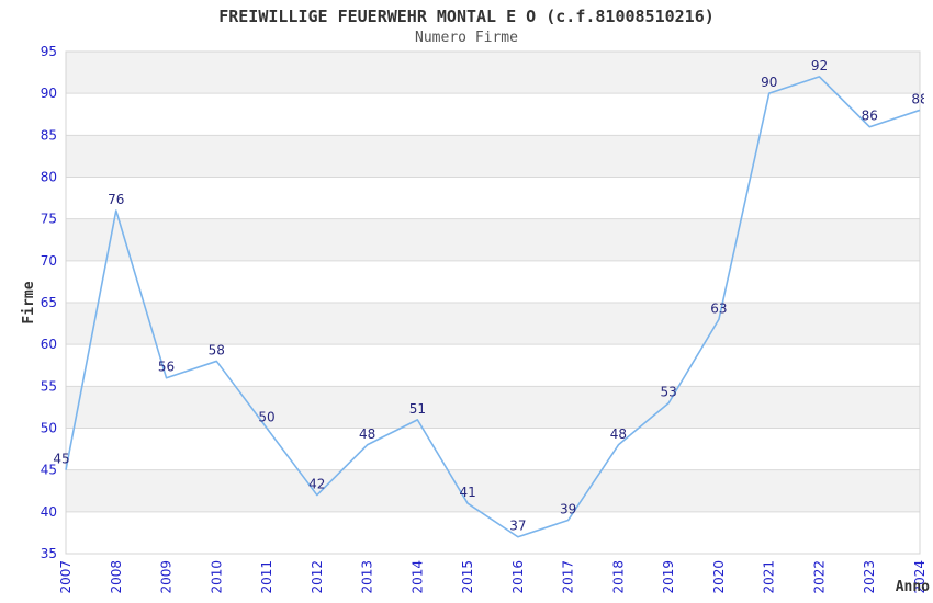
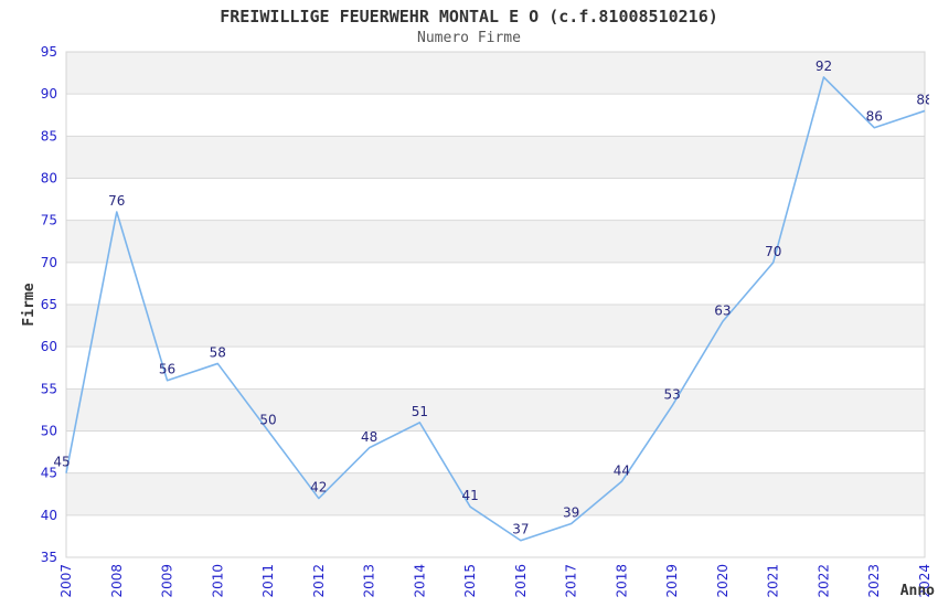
2018: 48 -> 44
2021: 90 -> 70
